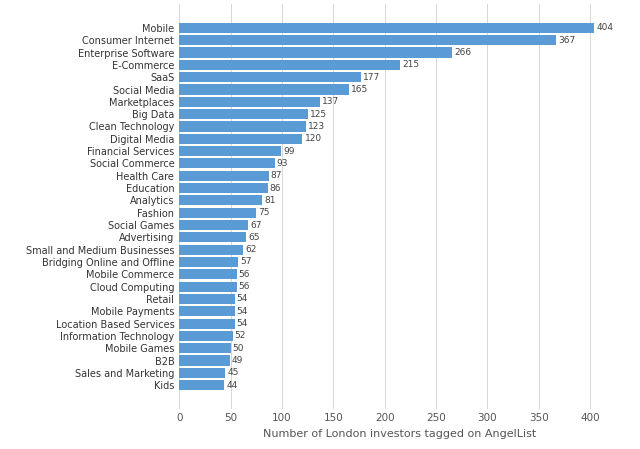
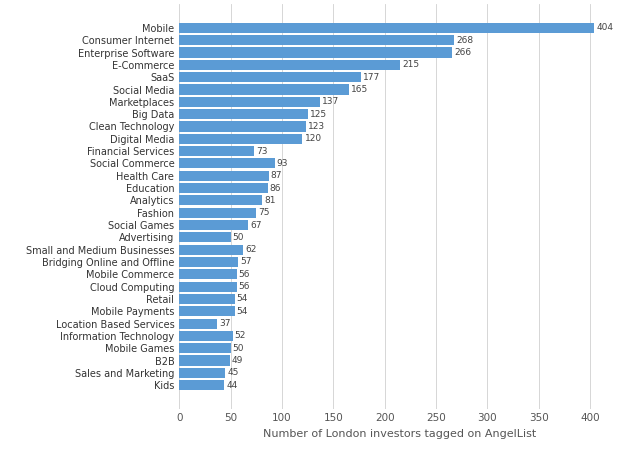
Consumer Internet: 367 -> 268
Financial Services: 99 -> 73
Advertising: 65 -> 50
Location Based Services: 54 -> 37
